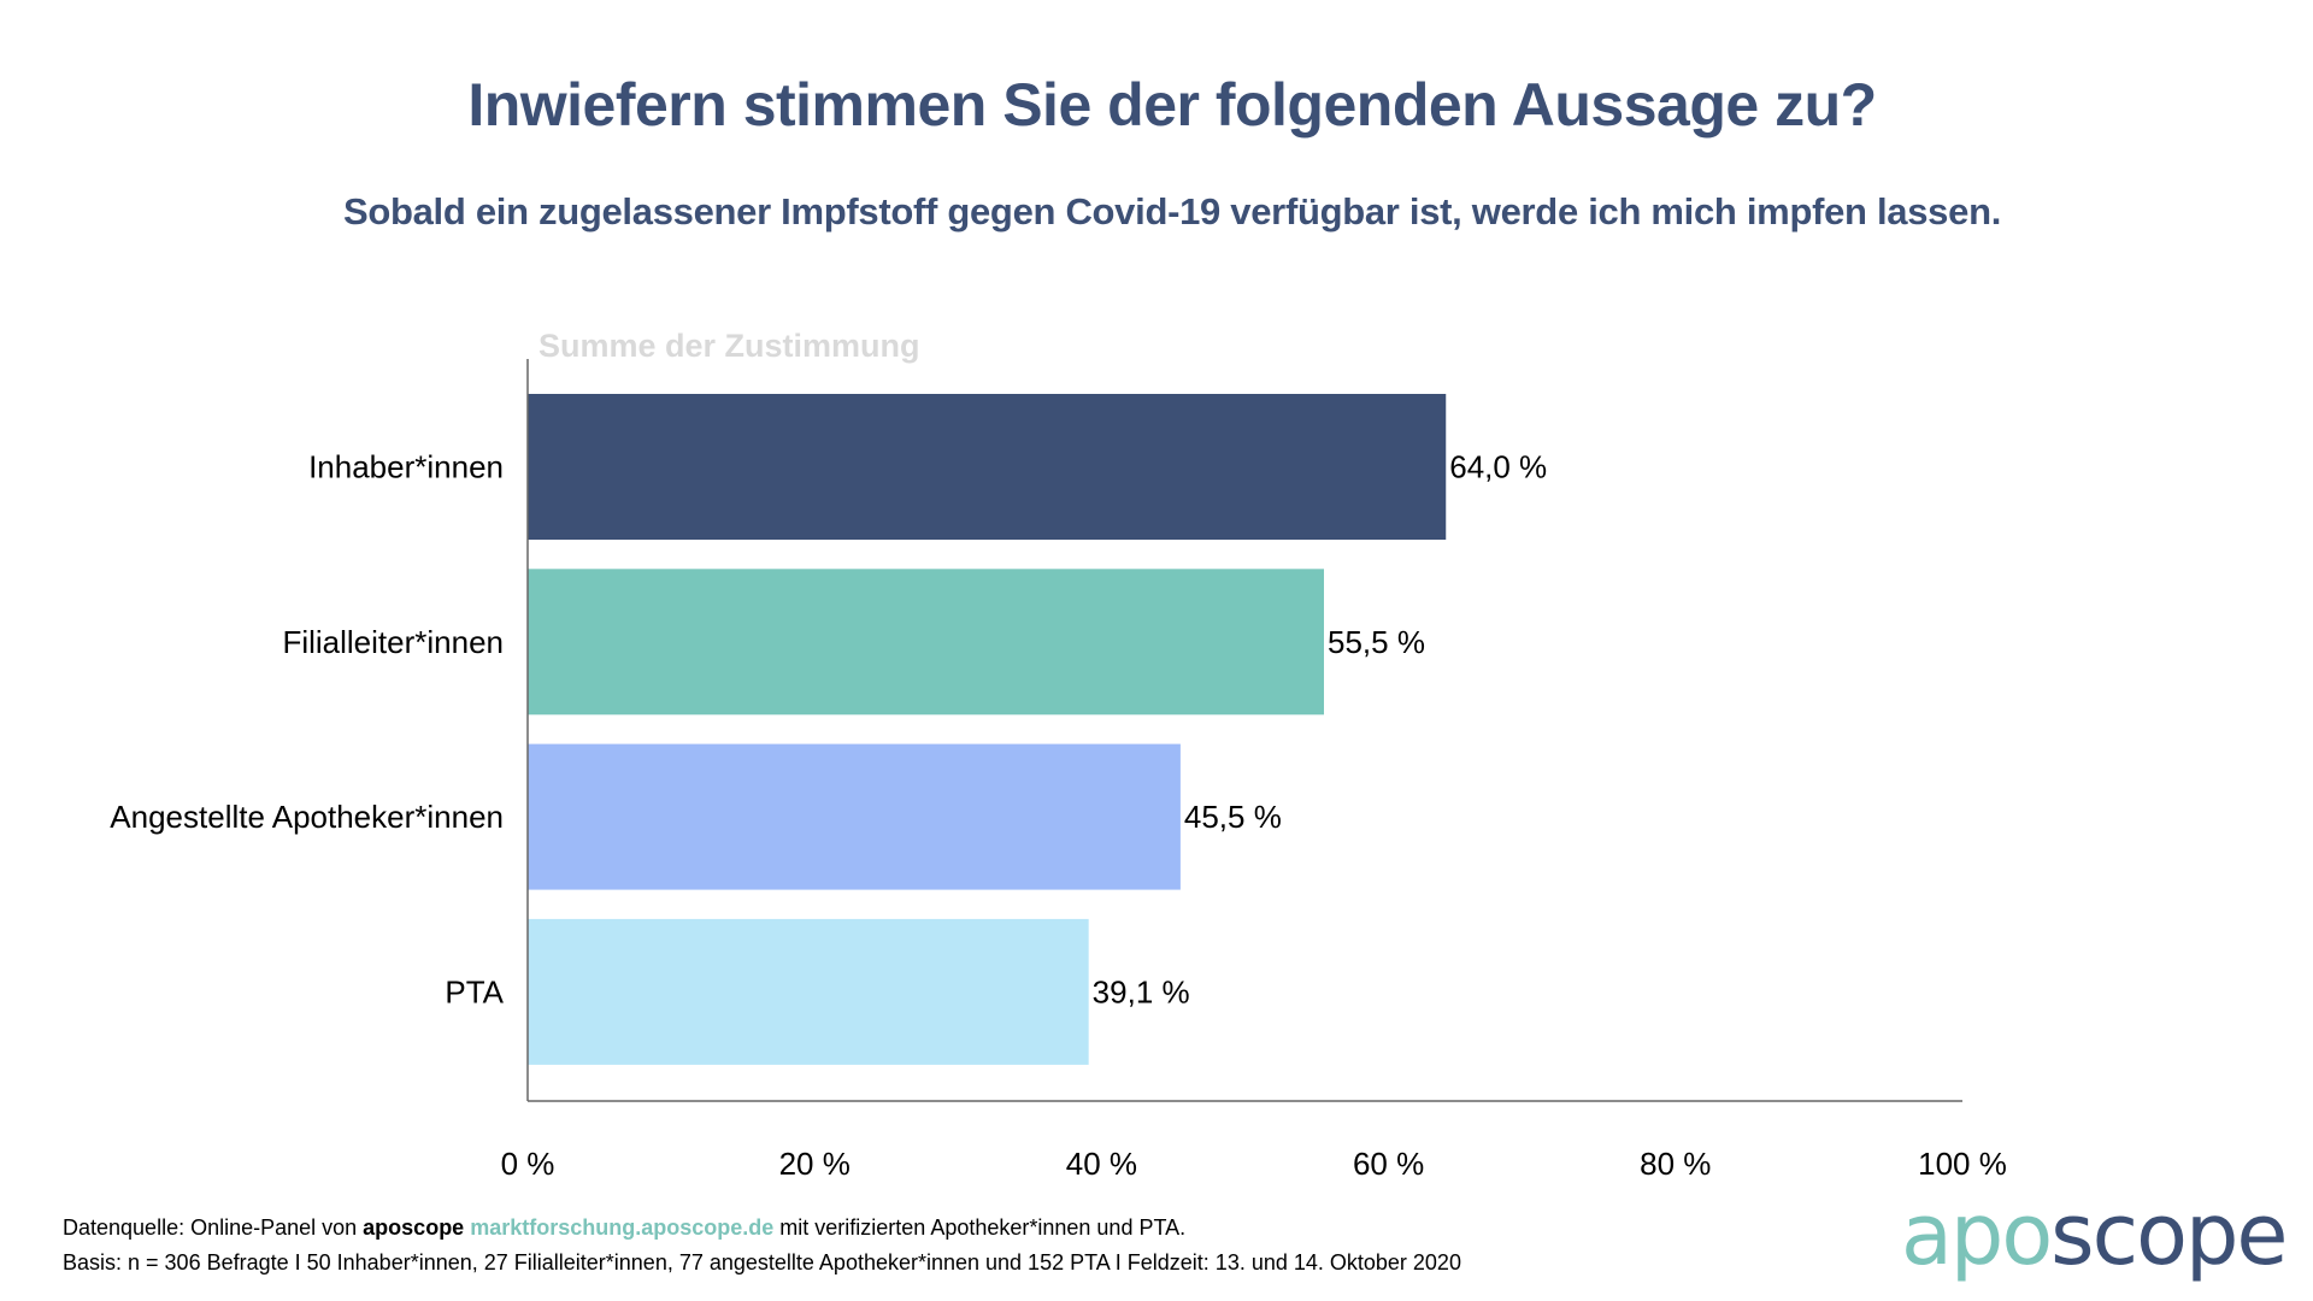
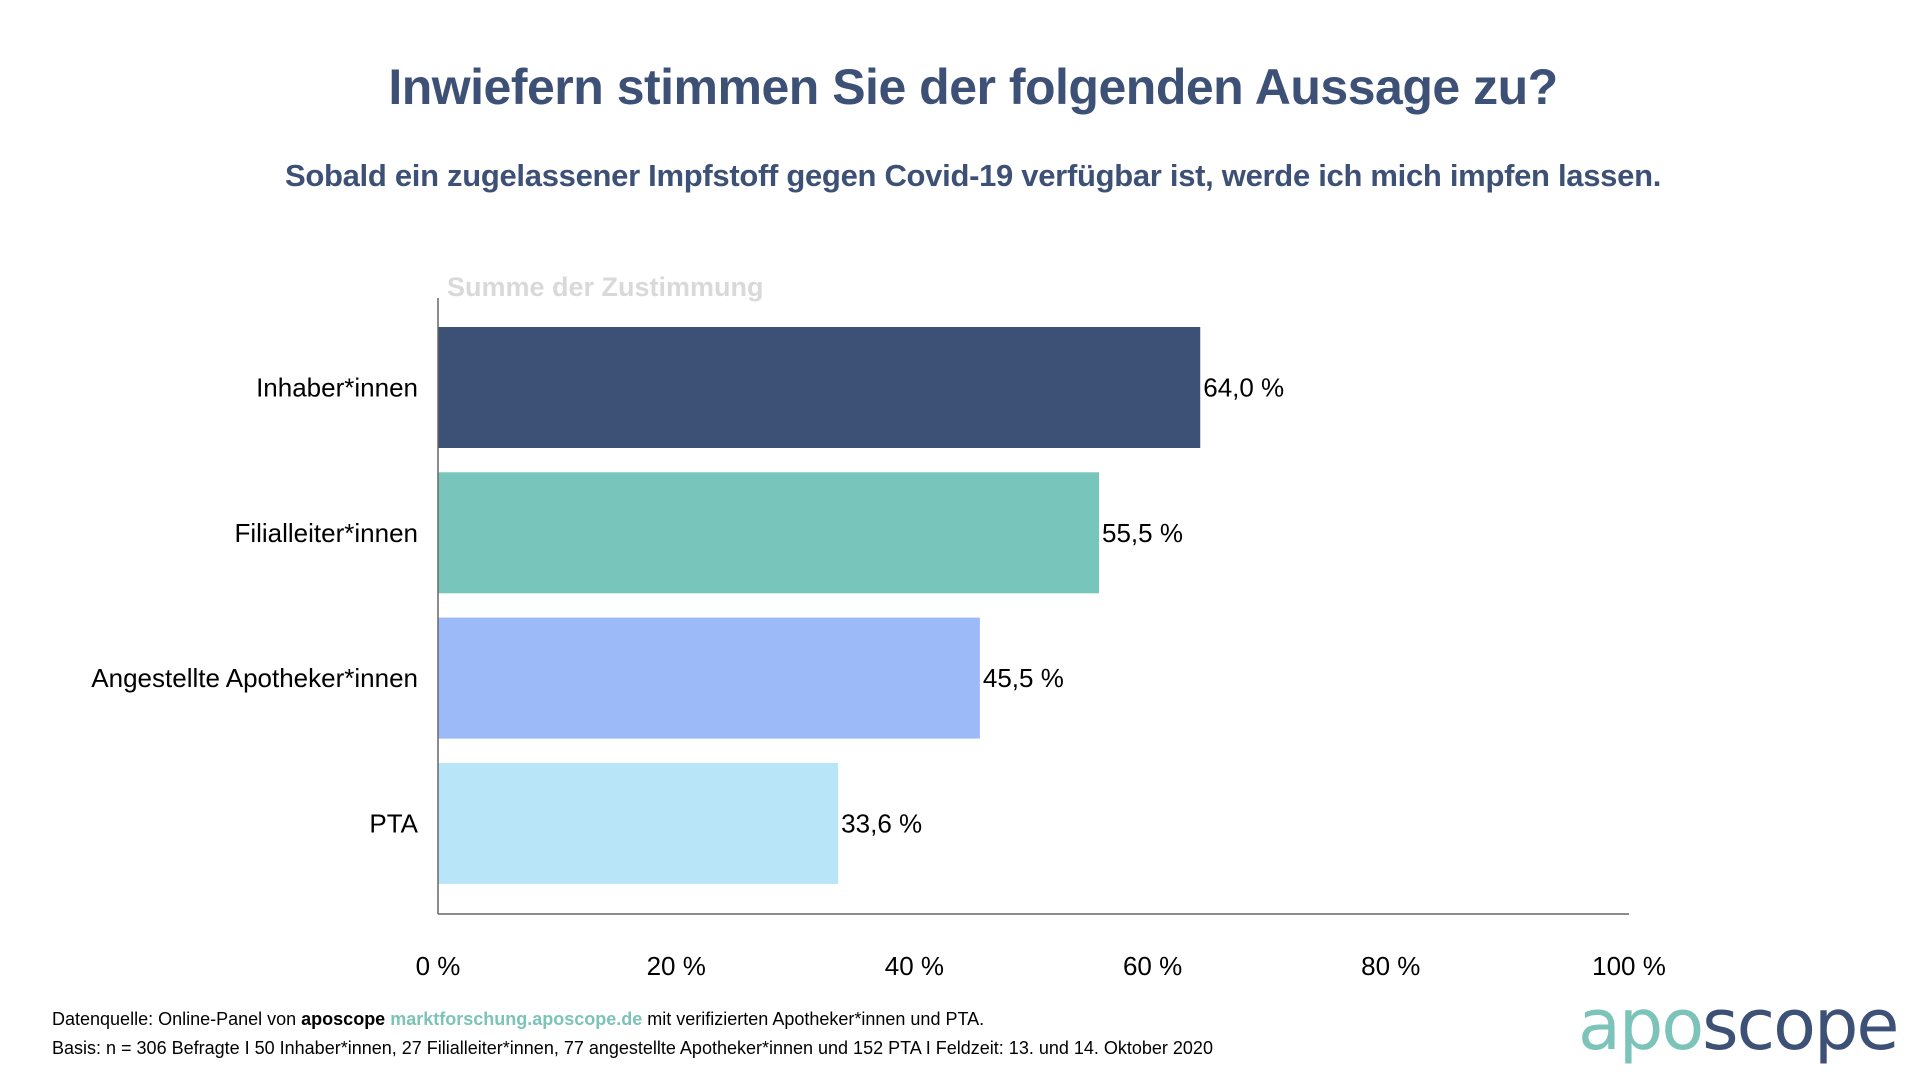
PTA: 39,1 -> 33,6
